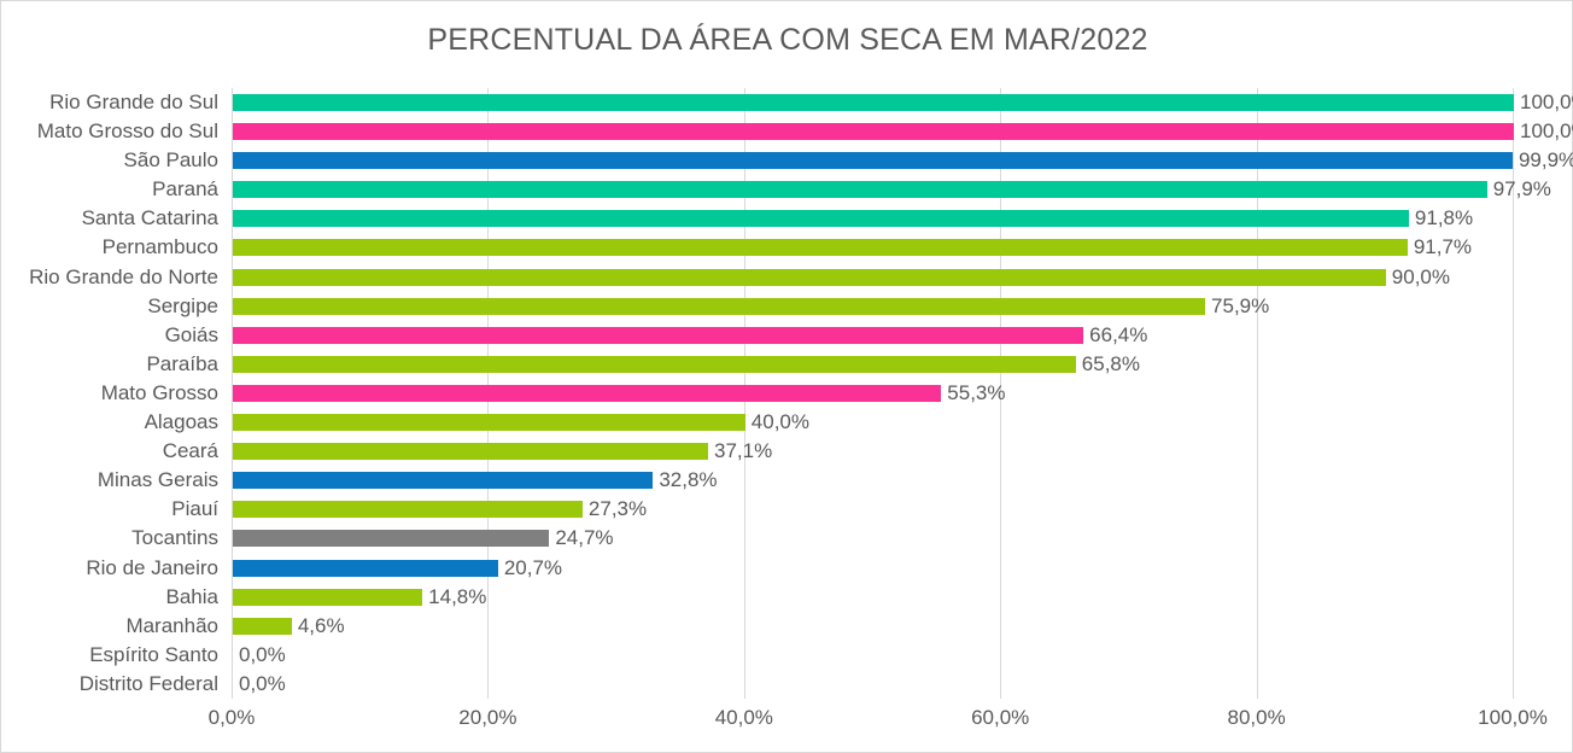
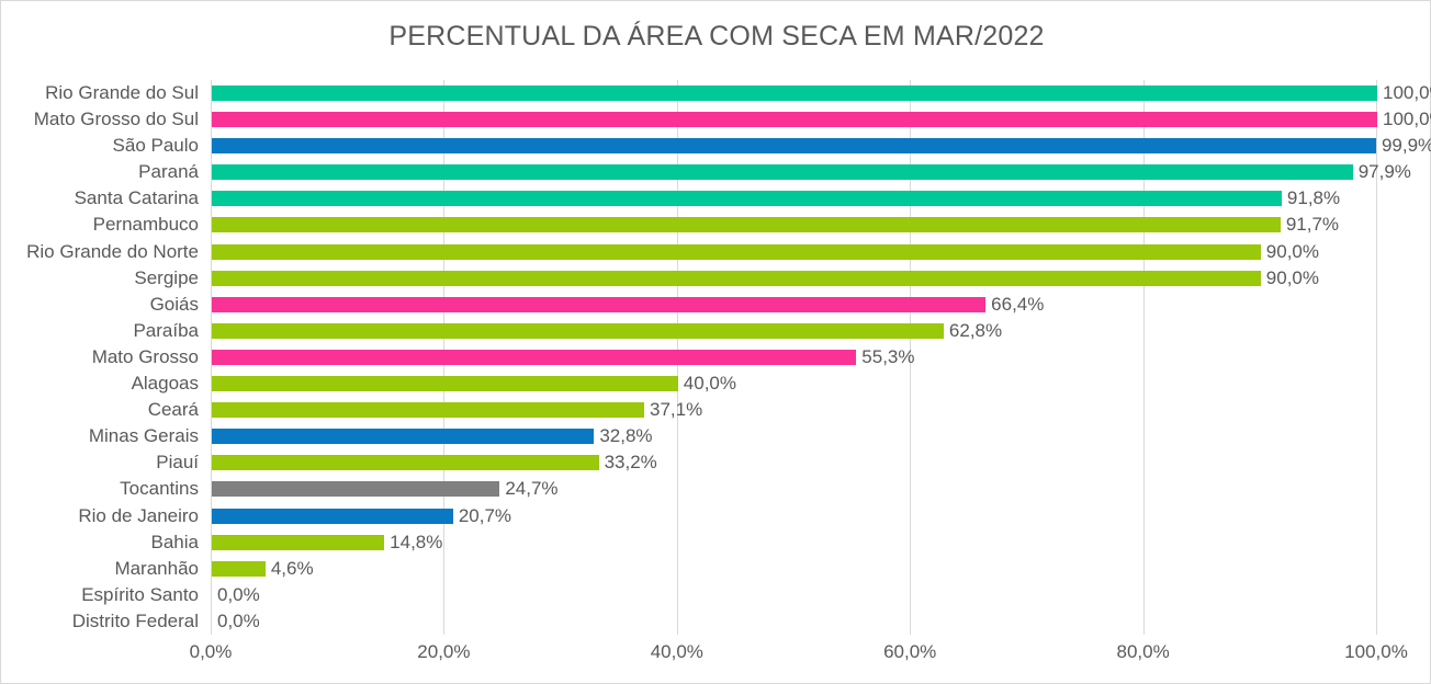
Sergipe: 75,9% -> 90,0%
Paraíba: 65,8% -> 62,8%
Piauí: 27,3% -> 33,2%
